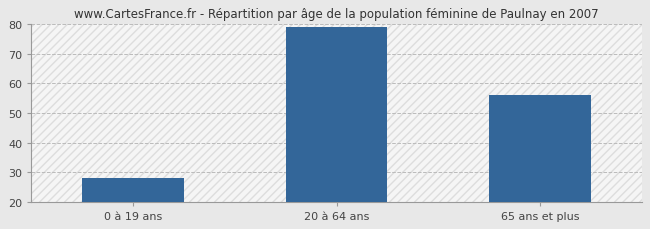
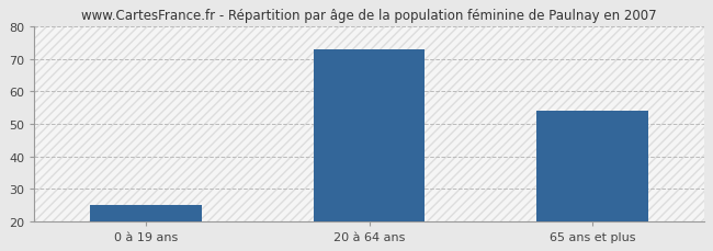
0 à 19 ans: 28 -> 25
20 à 64 ans: 79 -> 73
65 ans et plus: 56 -> 54
